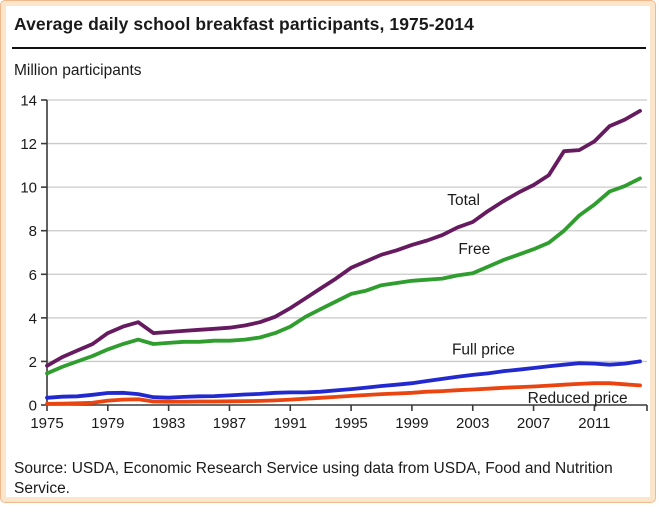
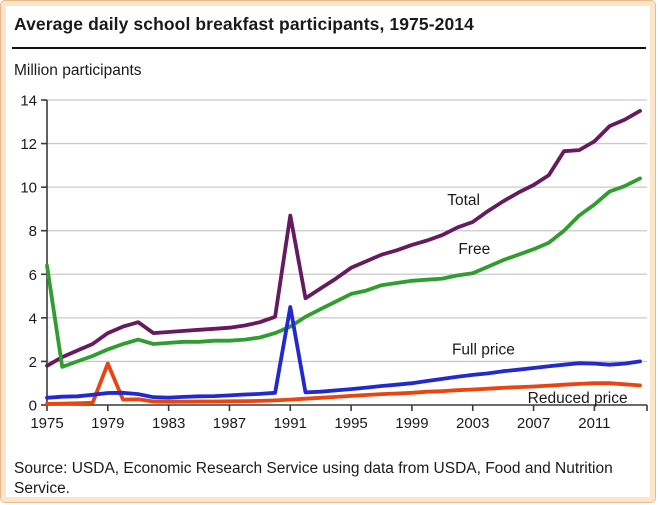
Free/1975: 1.4 -> 6.4
Reduced price/1979: 0.2 -> 1.9
Total/1991: 4.5 -> 8.7
Full price/1991: 0.6 -> 4.5
